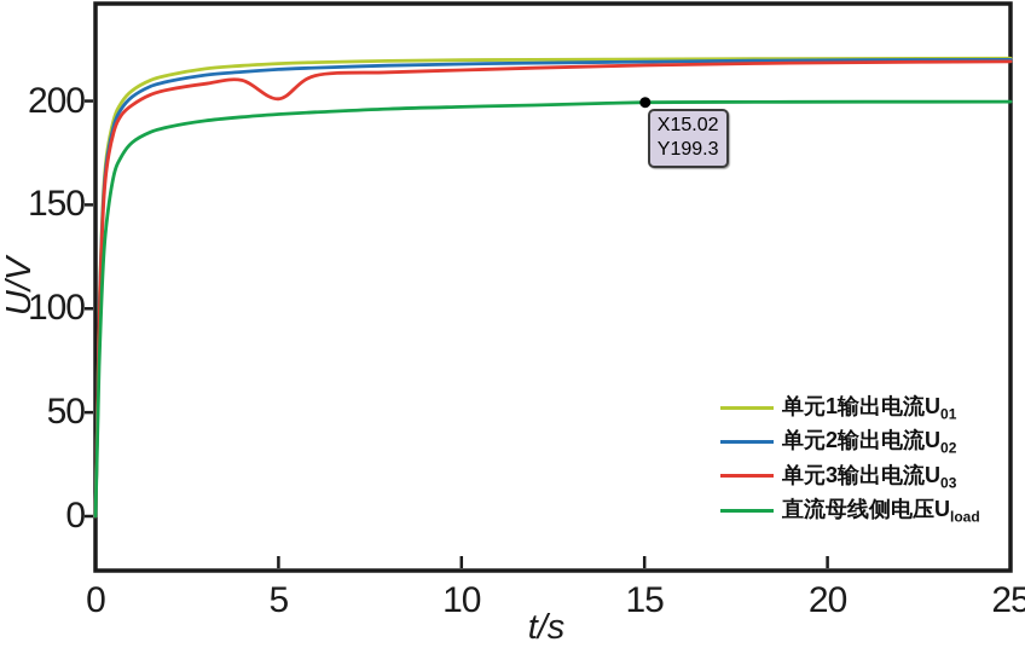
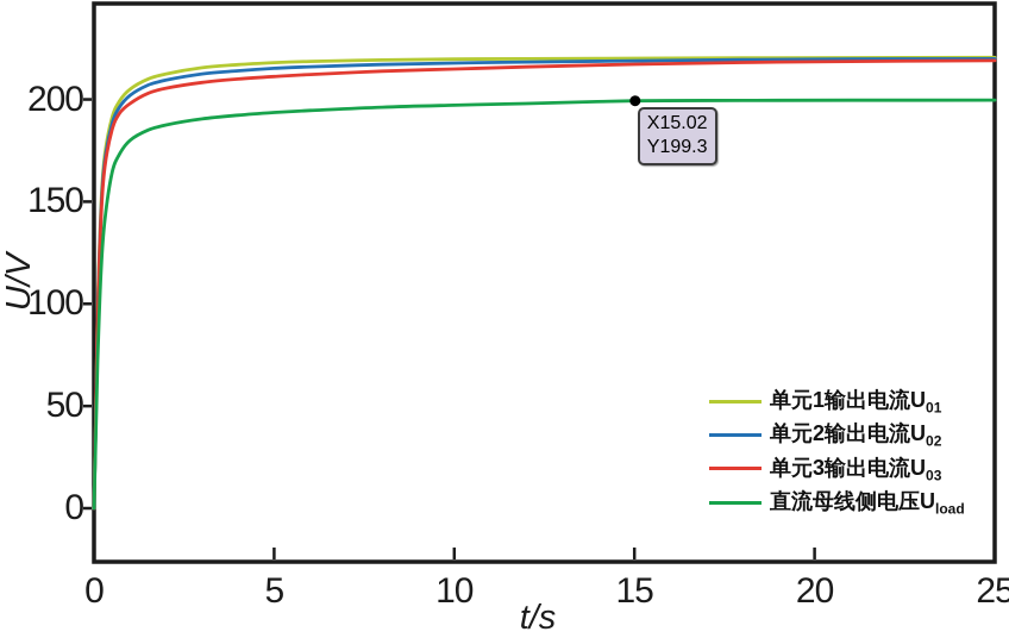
单元3输出电流U/5: 201 -> 211
